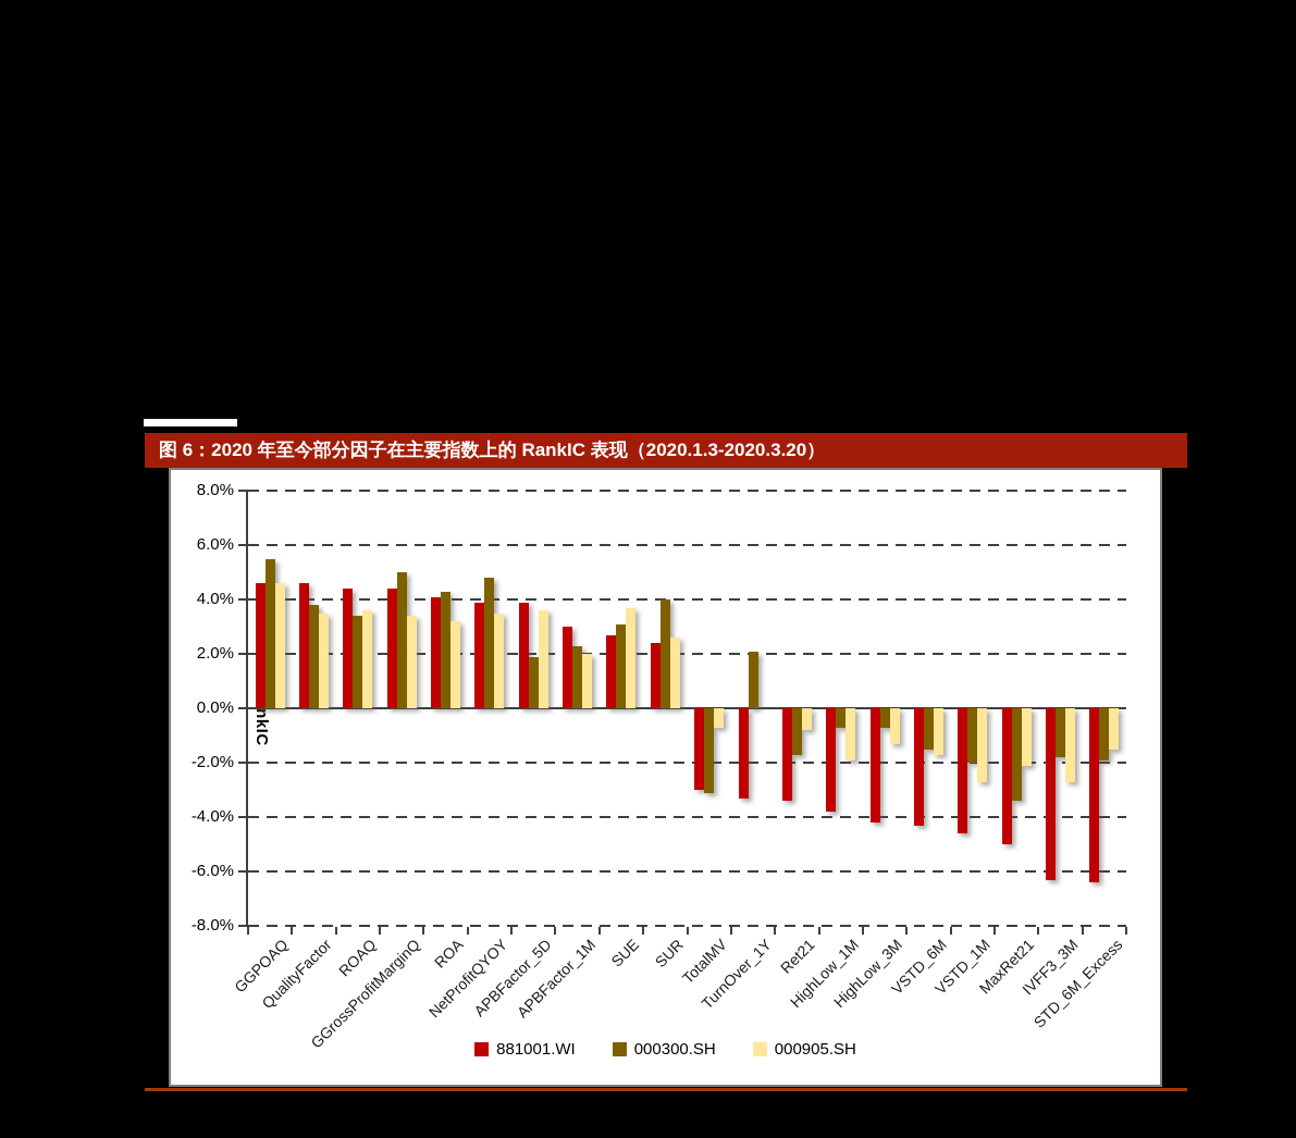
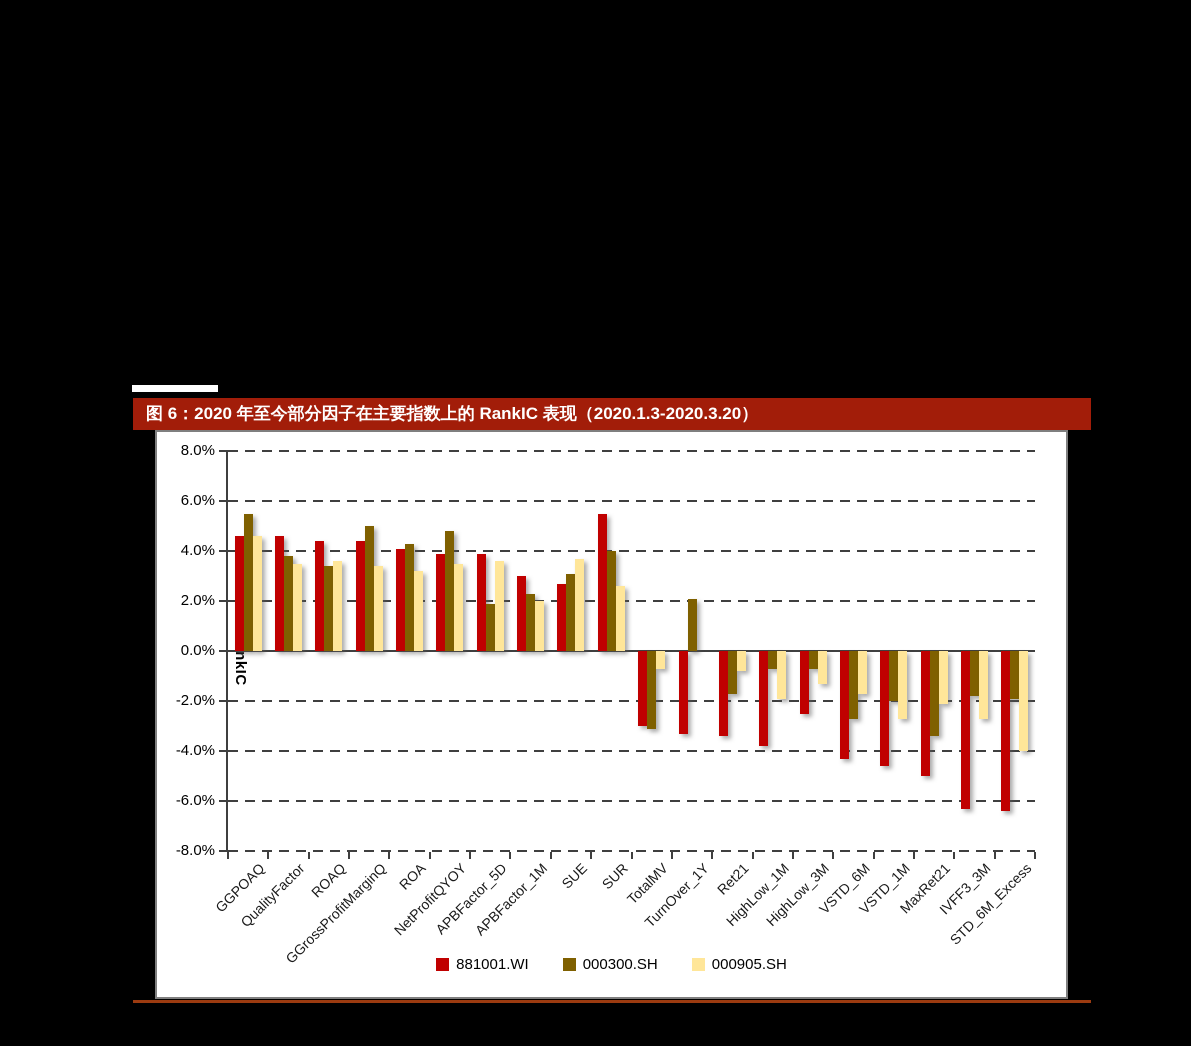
881001.WI/SUR: 2.4% -> 5.5%
881001.WI/HighLow_3M: -4.2% -> -2.5%
000300.SH/VSTD_6M: -1.5% -> -2.7%
000905.SH/STD_6M_Excess: -1.5% -> -4.0%
